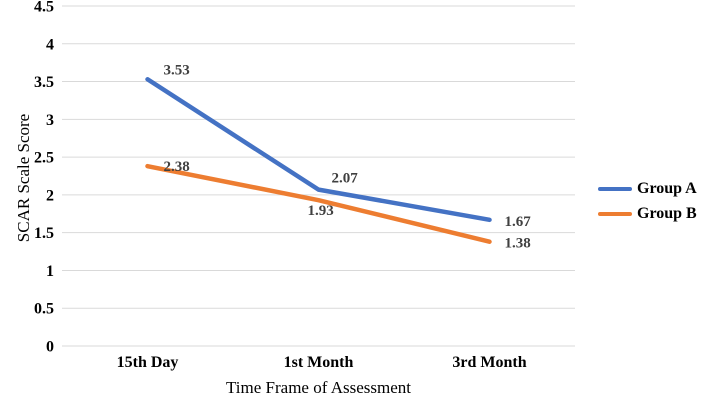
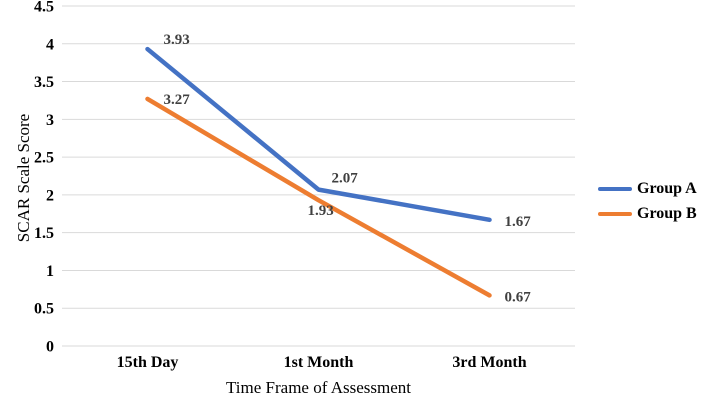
Group A/15th Day: 3.53 -> 3.93
Group B/15th Day: 2.38 -> 3.27
Group B/3rd Month: 1.38 -> 0.67
